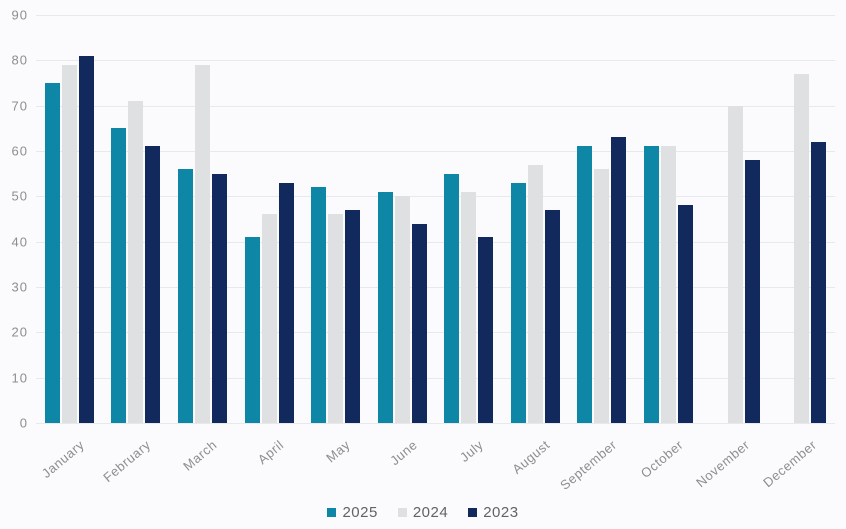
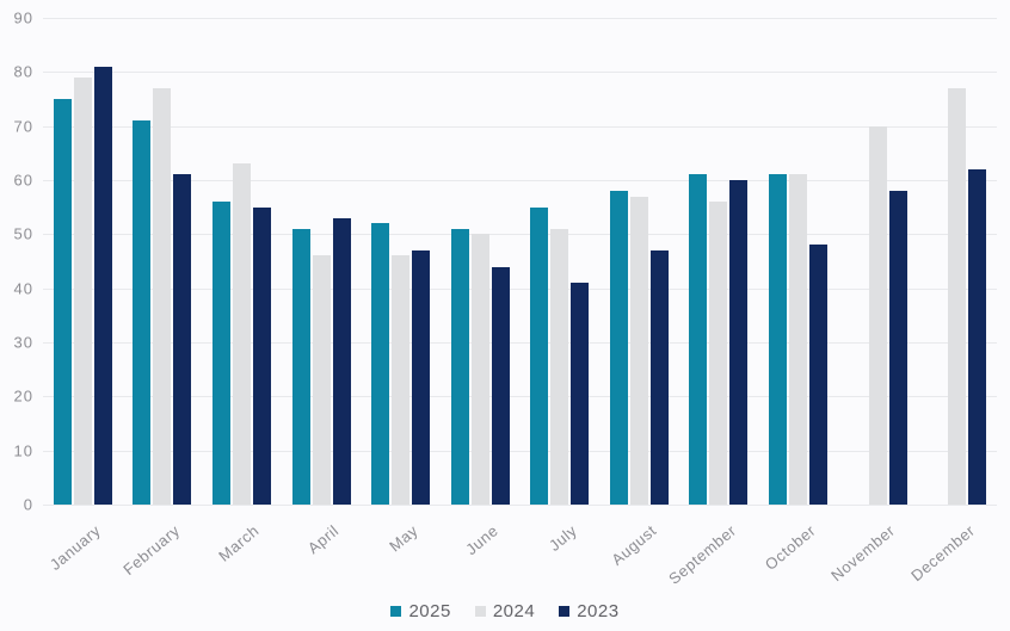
2025/February: 65 -> 71
2024/February: 71 -> 77
2024/March: 79 -> 63
2025/April: 41 -> 51
2025/August: 53 -> 58
2023/September: 63 -> 60
